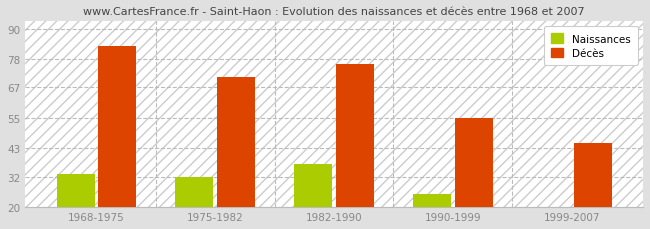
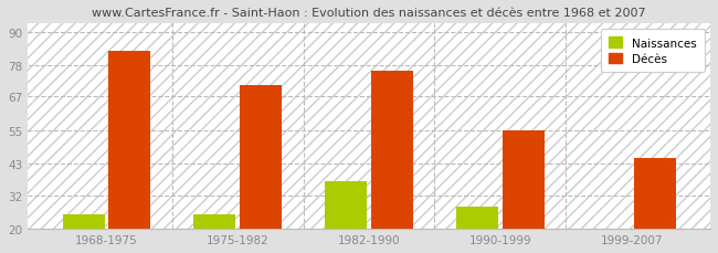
Naissances/1968-1975: 33 -> 25
Naissances/1975-1982: 32 -> 25
Naissances/1990-1999: 25 -> 28
